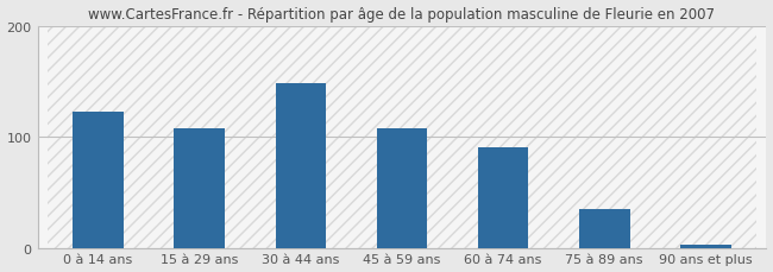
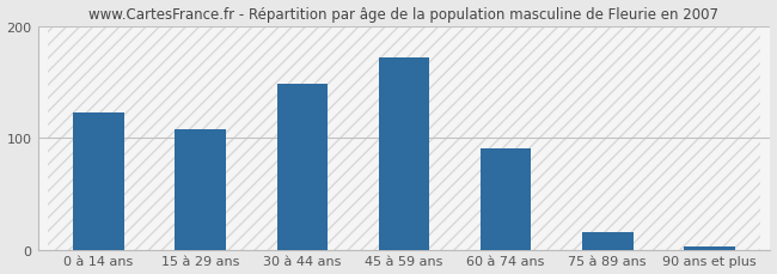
45 à 59 ans: 108 -> 172
75 à 89 ans: 35 -> 16
